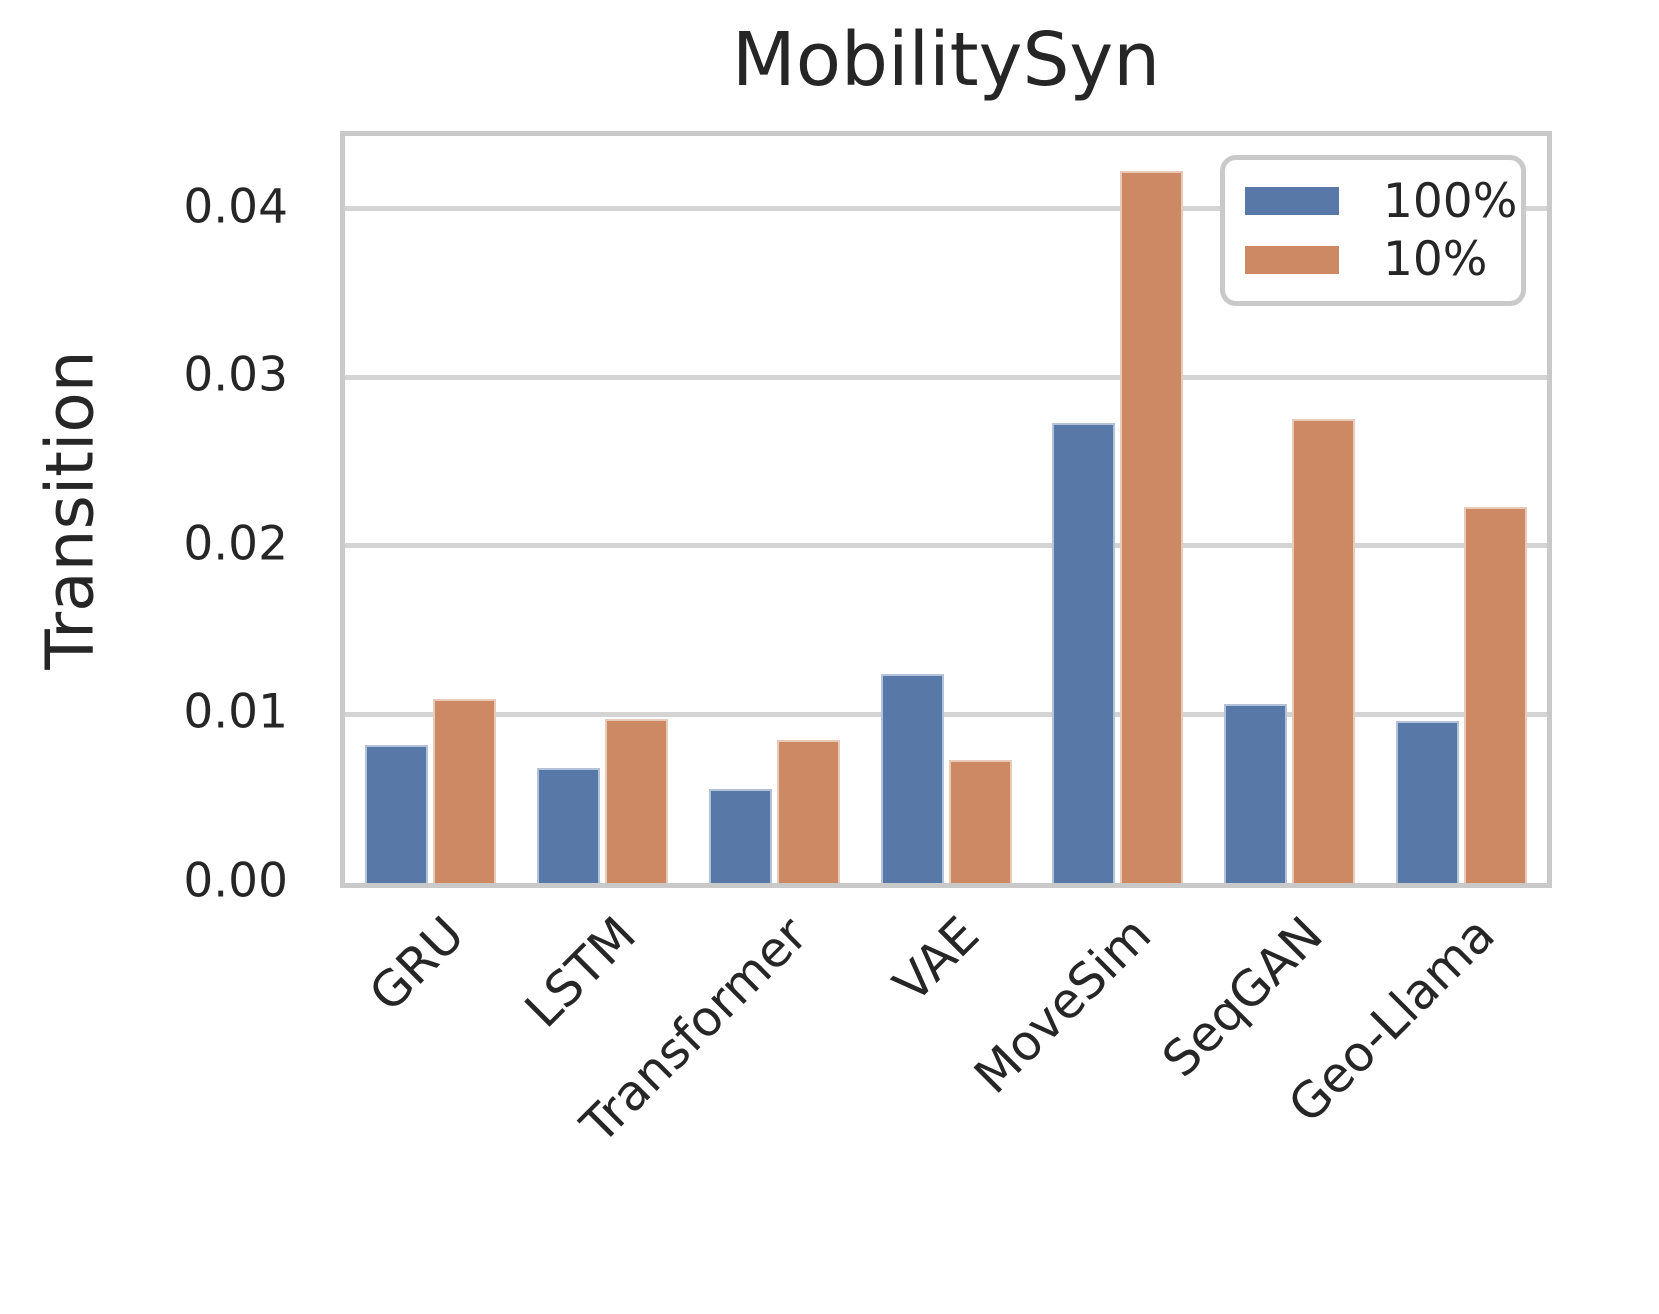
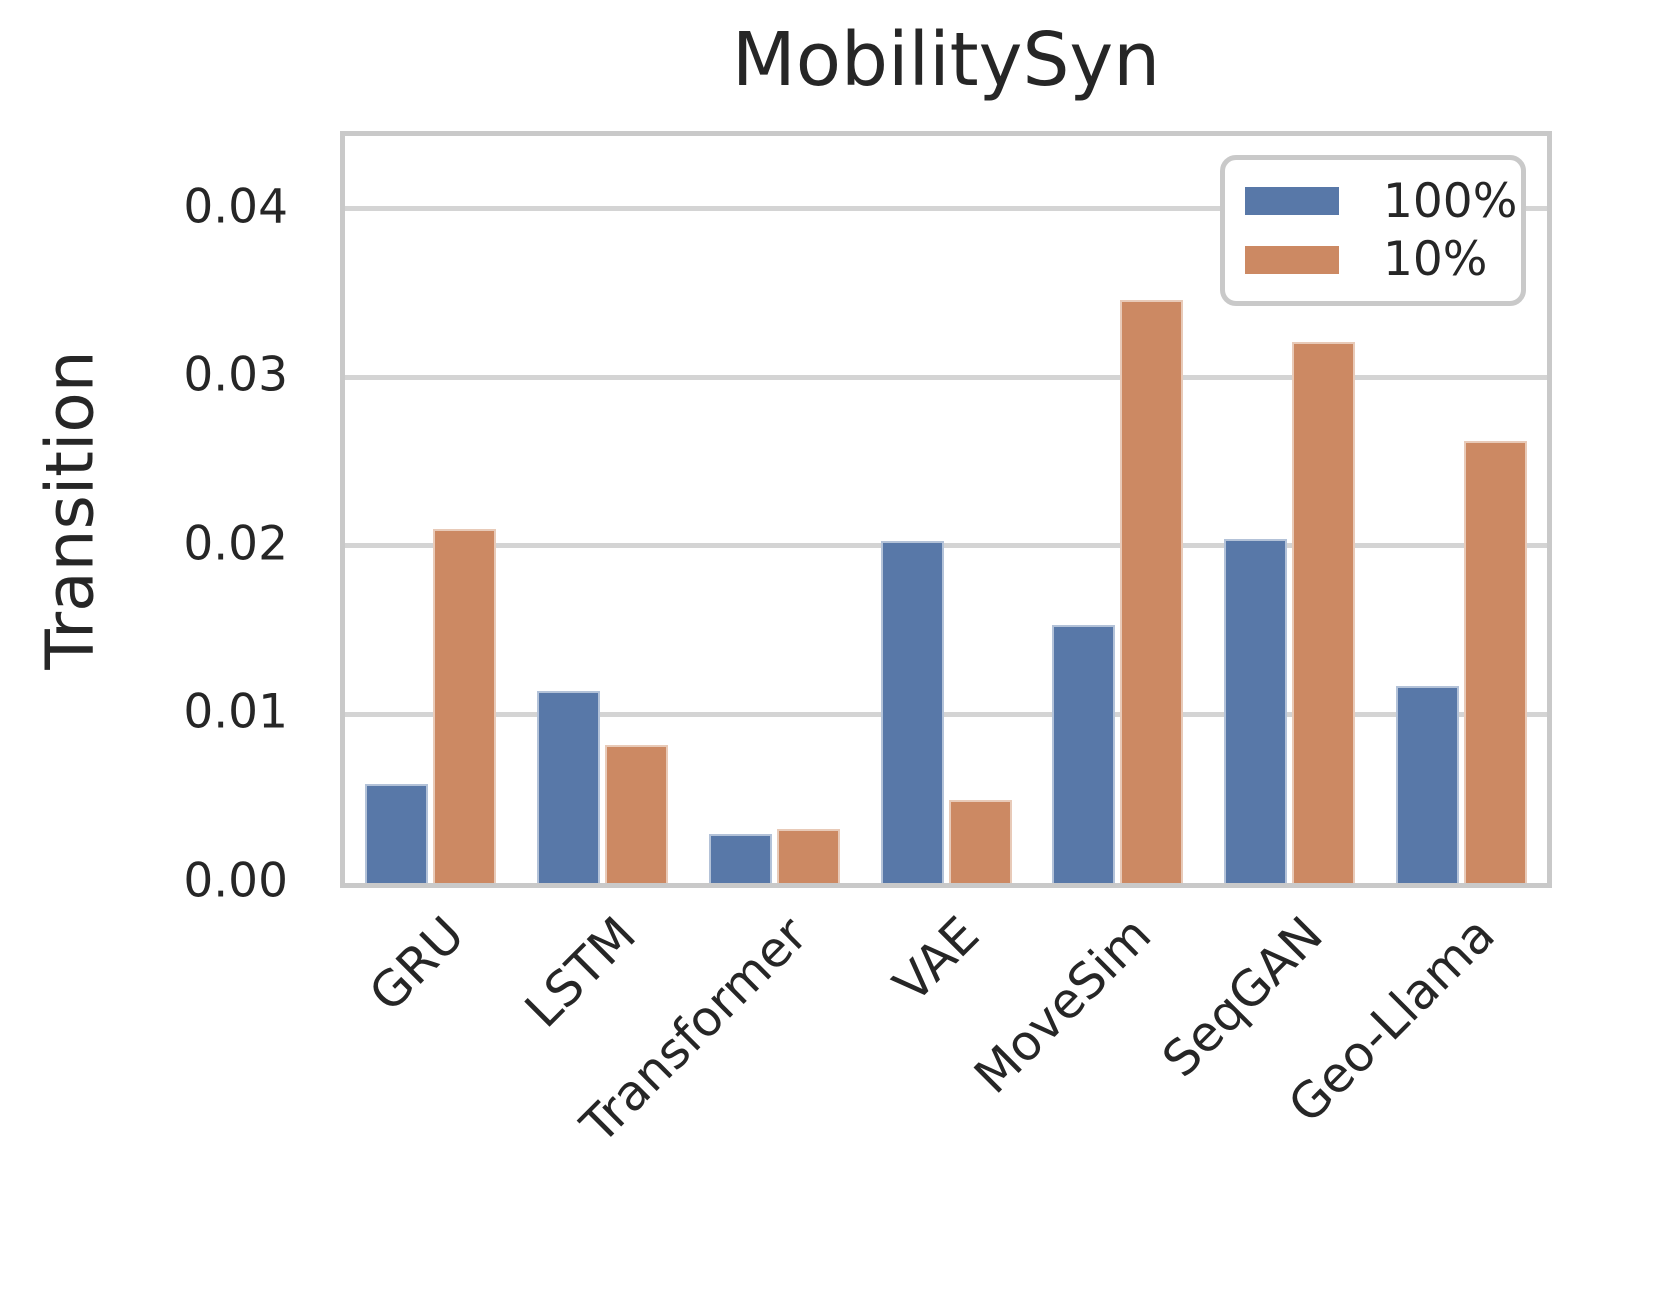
100%/GRU: 0.0082 -> 0.0059
10%/GRU: 0.0109 -> 0.0210
100%/LSTM: 0.0068 -> 0.0114
10%/LSTM: 0.0097 -> 0.0082
100%/Transformer: 0.0056 -> 0.0029
10%/Transformer: 0.0085 -> 0.0032
100%/VAE: 0.0124 -> 0.0203
10%/VAE: 0.0073 -> 0.0049
100%/MoveSim: 0.0273 -> 0.0153
10%/MoveSim: 0.0422 -> 0.0346
100%/SeqGAN: 0.0106 -> 0.0204
10%/SeqGAN: 0.0275 -> 0.0321
100%/Geo-Llama: 0.0096 -> 0.0117
10%/Geo-Llama: 0.0223 -> 0.0262
